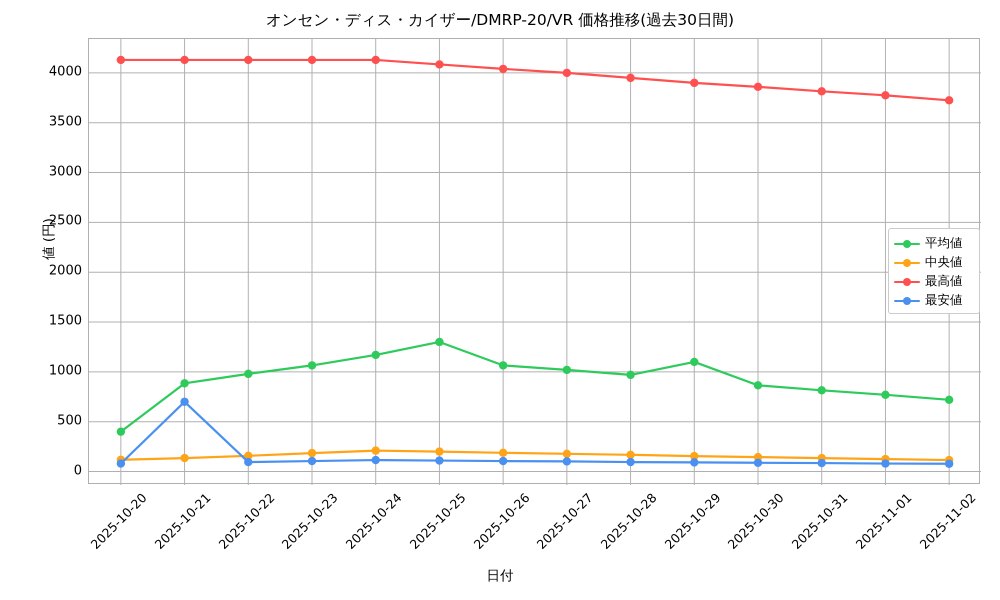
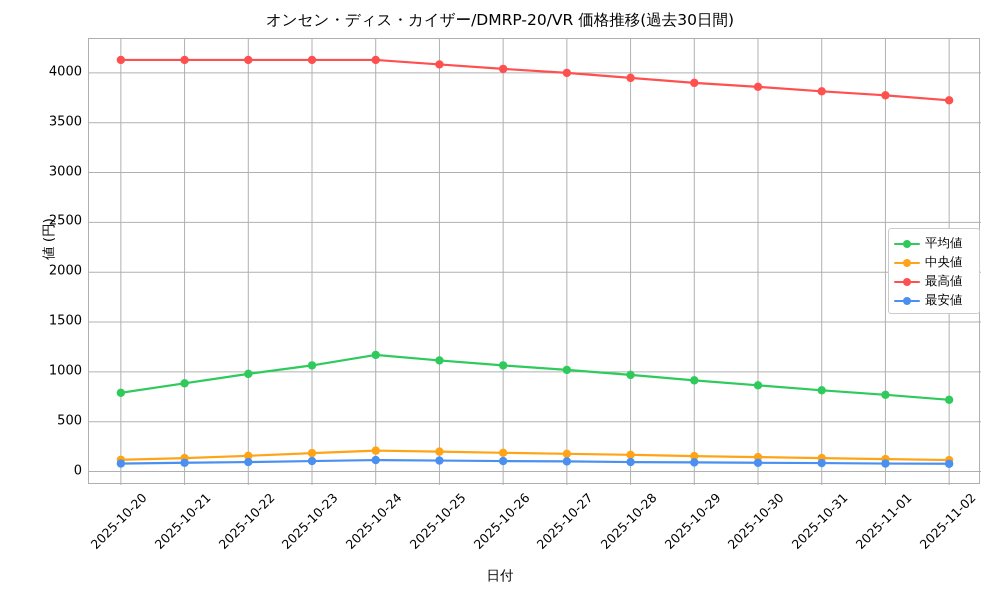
平均値/2025-10-20: 400 -> 800
最安値/2025-10-21: 700 -> 100
平均値/2025-10-25: 1300 -> 1100
平均値/2025-10-29: 1100 -> 900
